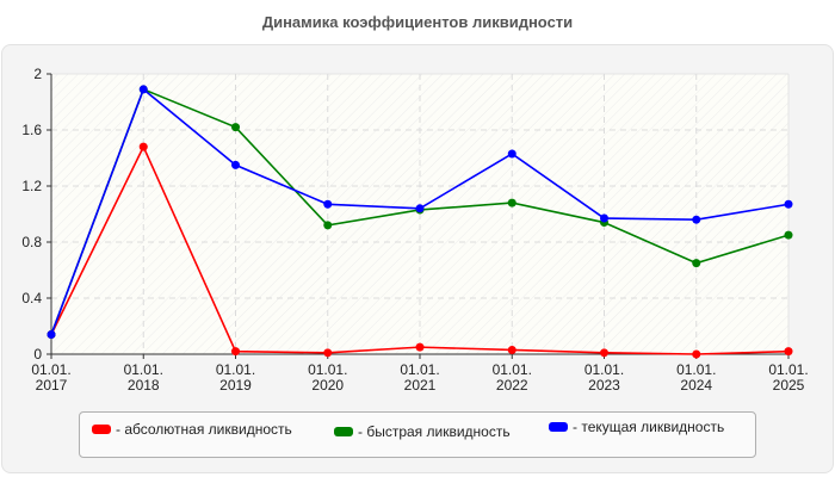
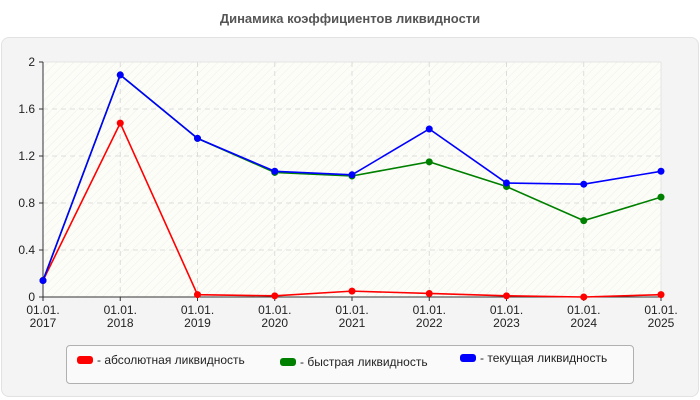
- быстрая ликвидность/01.01.2019: 1.62 -> 1.35
- быстрая ликвидность/01.01.2020: 0.92 -> 1.06
- быстрая ликвидность/01.01.2022: 1.08 -> 1.15
